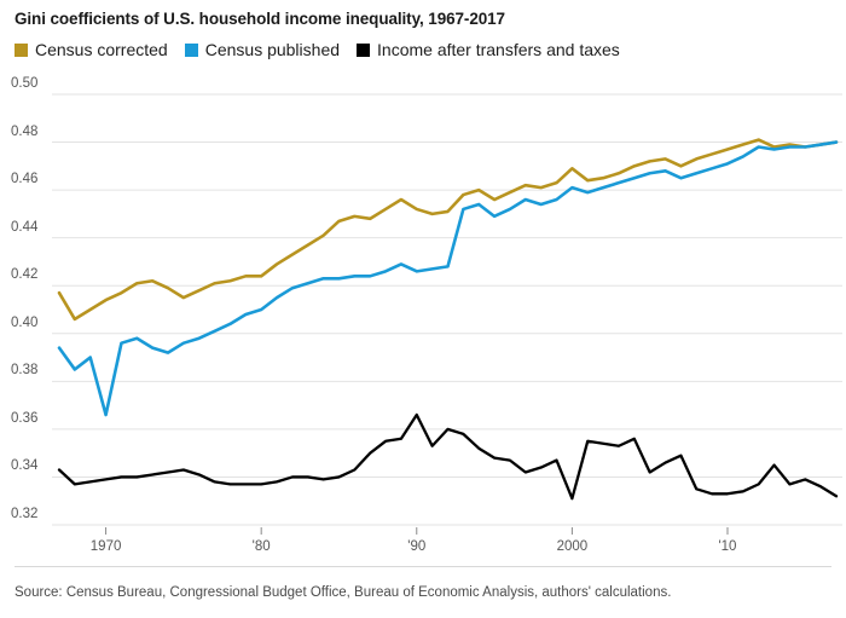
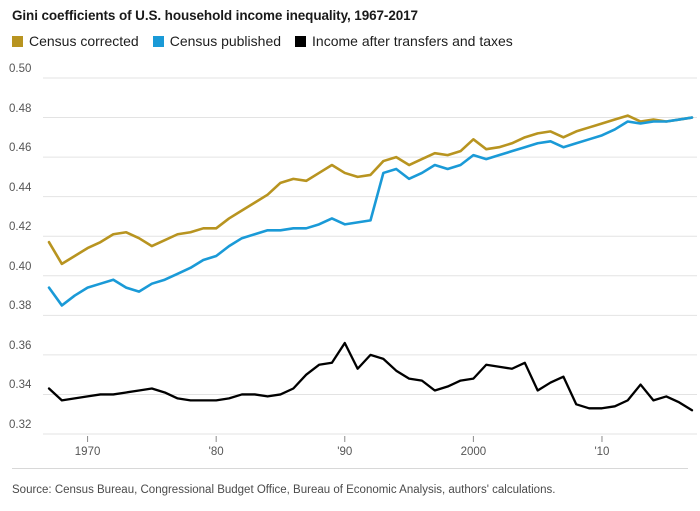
Census published/1970: 0.366 -> 0.394
Income after transfers and taxes/2000: 0.331 -> 0.348
